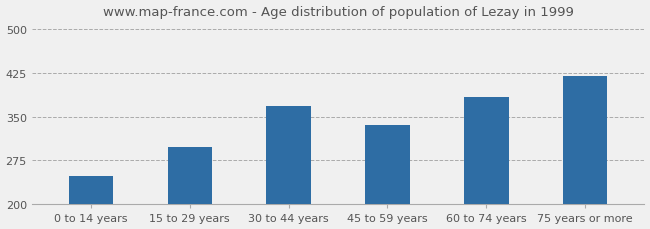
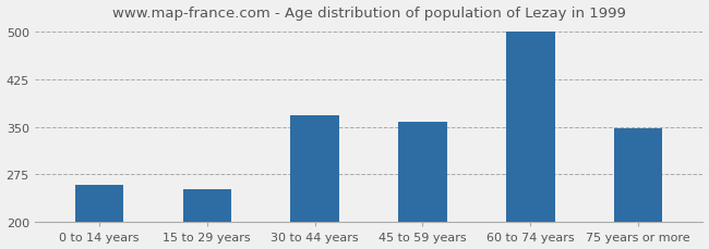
0 to 14 years: 248 -> 258
15 to 29 years: 298 -> 252
45 to 59 years: 336 -> 358
60 to 74 years: 384 -> 500
75 years or more: 420 -> 347
